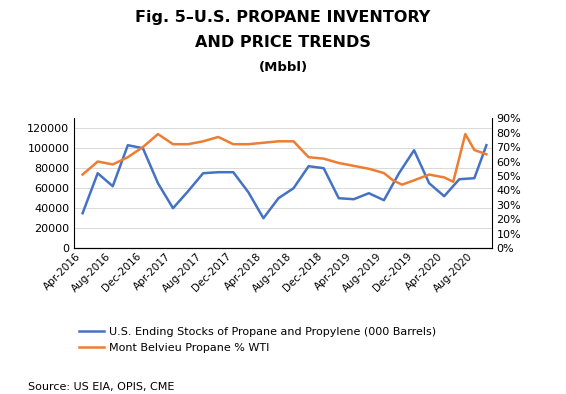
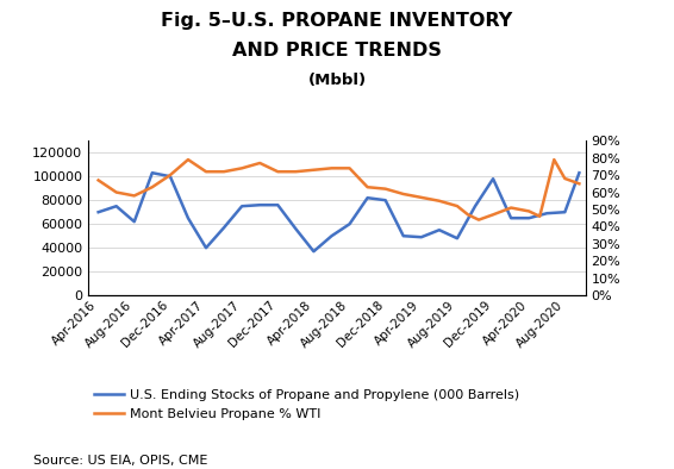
U.S. Ending Stocks of Propane and Propylene (000 Barrels)/Apr-2016: 35000 -> 70000
Mont Belvieu Propane % WTI/Apr-2016: 51% -> 67%
U.S. Ending Stocks of Propane and Propylene (000 Barrels)/Apr-2018: 30000 -> 37000
U.S. Ending Stocks of Propane and Propylene (000 Barrels)/Apr-2020: 52000 -> 65000
